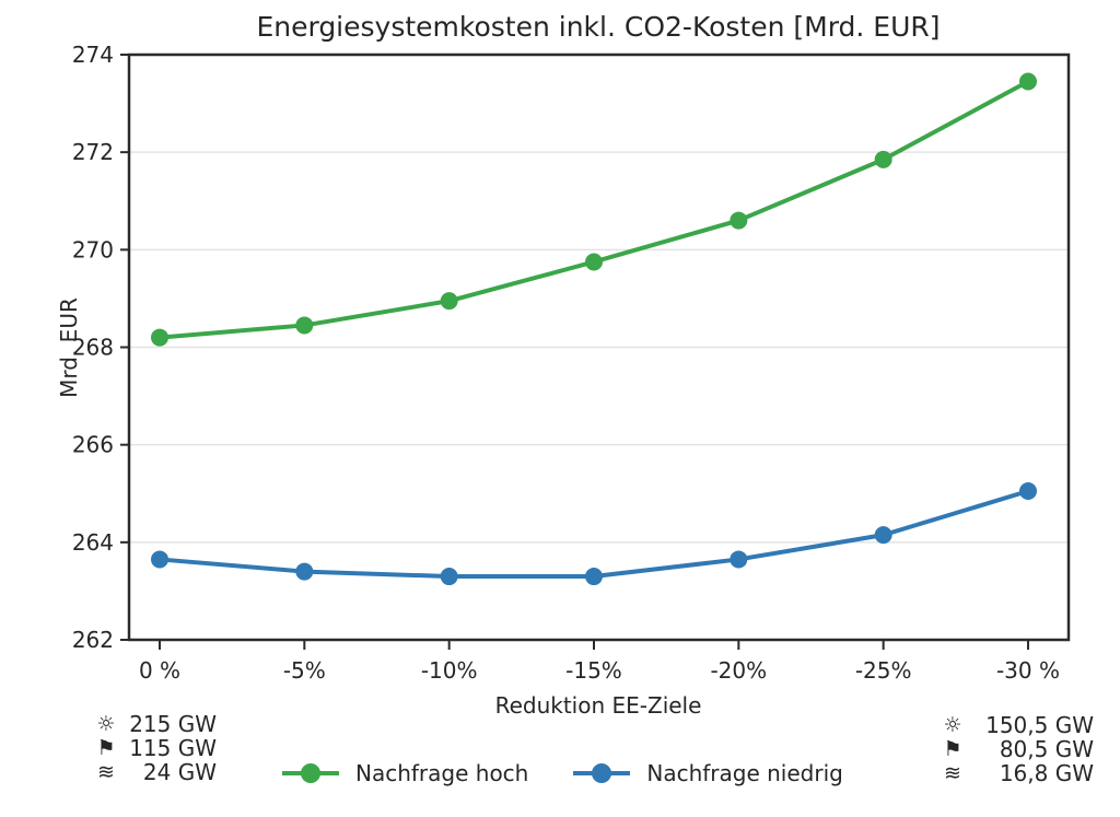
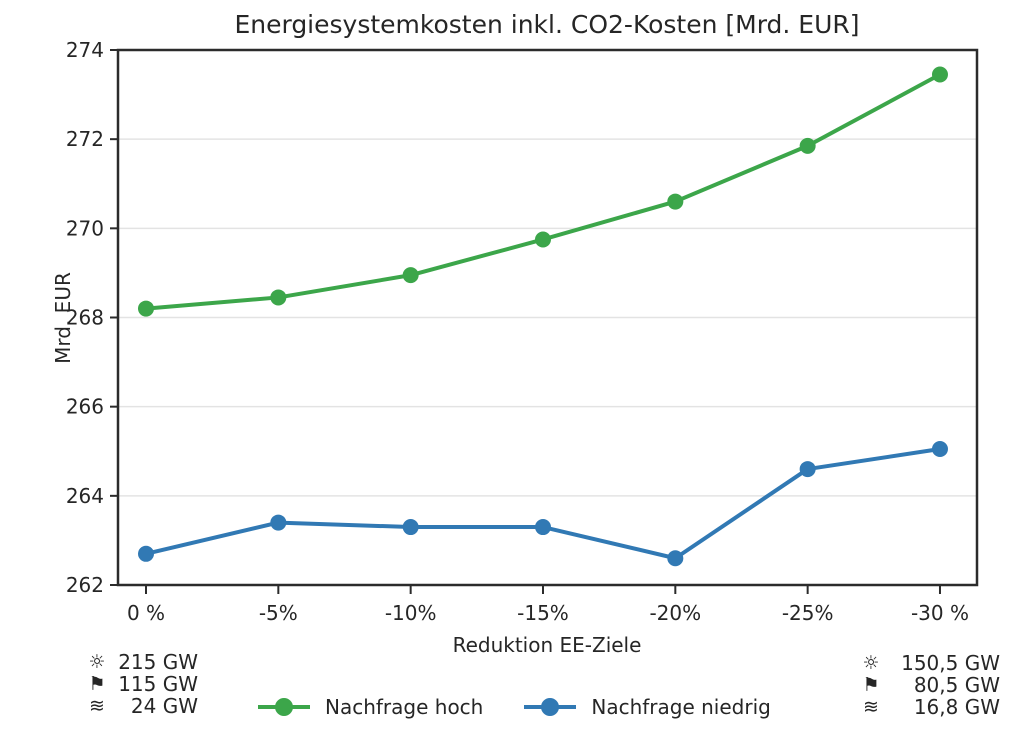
Nachfrage niedrig/0 %: 263.6 -> 262.7
Nachfrage niedrig/-20%: 263.6 -> 262.6
Nachfrage niedrig/-25%: 264.1 -> 264.6
